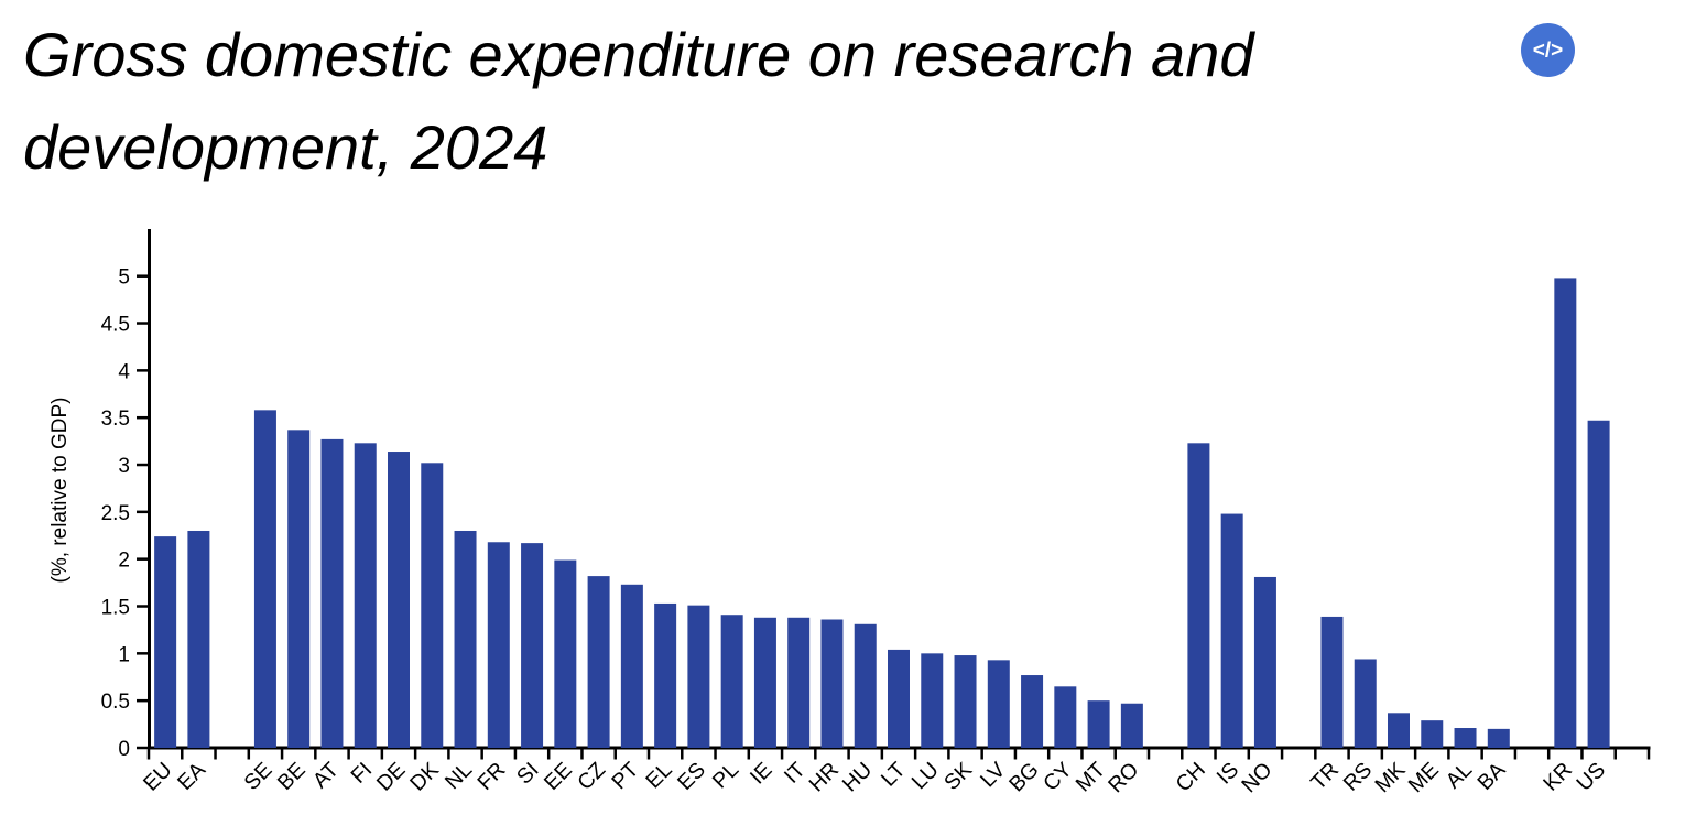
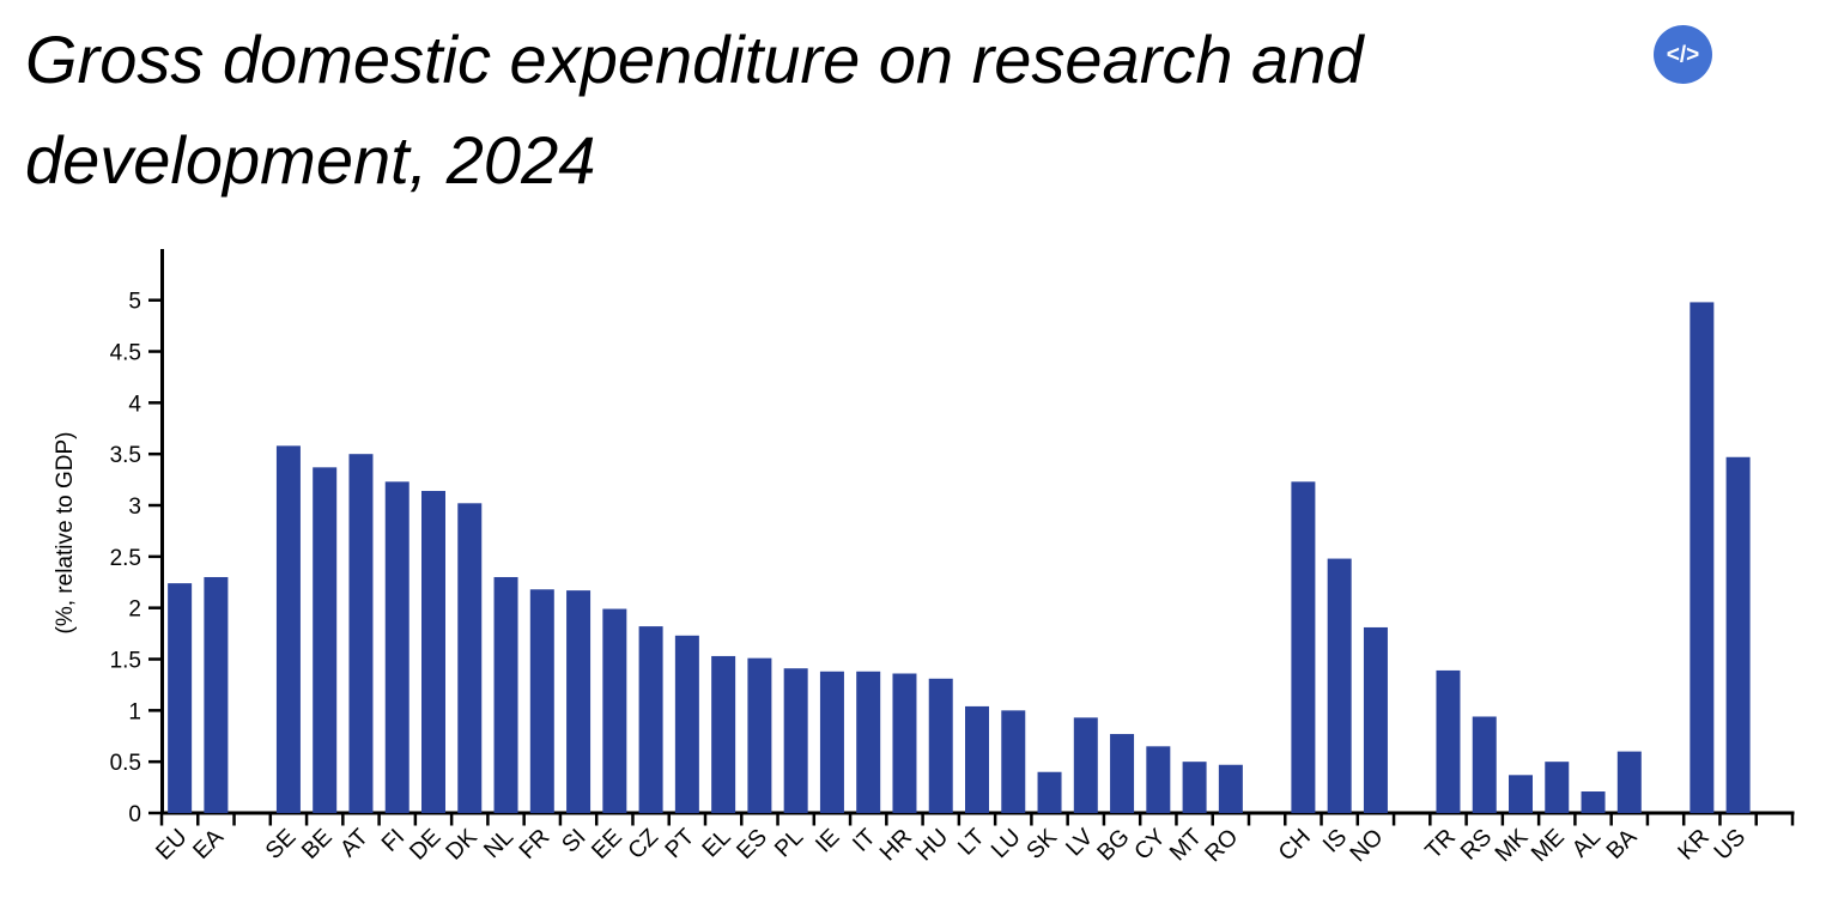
AT: 3.3 -> 3.5
SK: 1.0 -> 0.4
ME: 0.3 -> 0.5
BA: 0.2 -> 0.6
